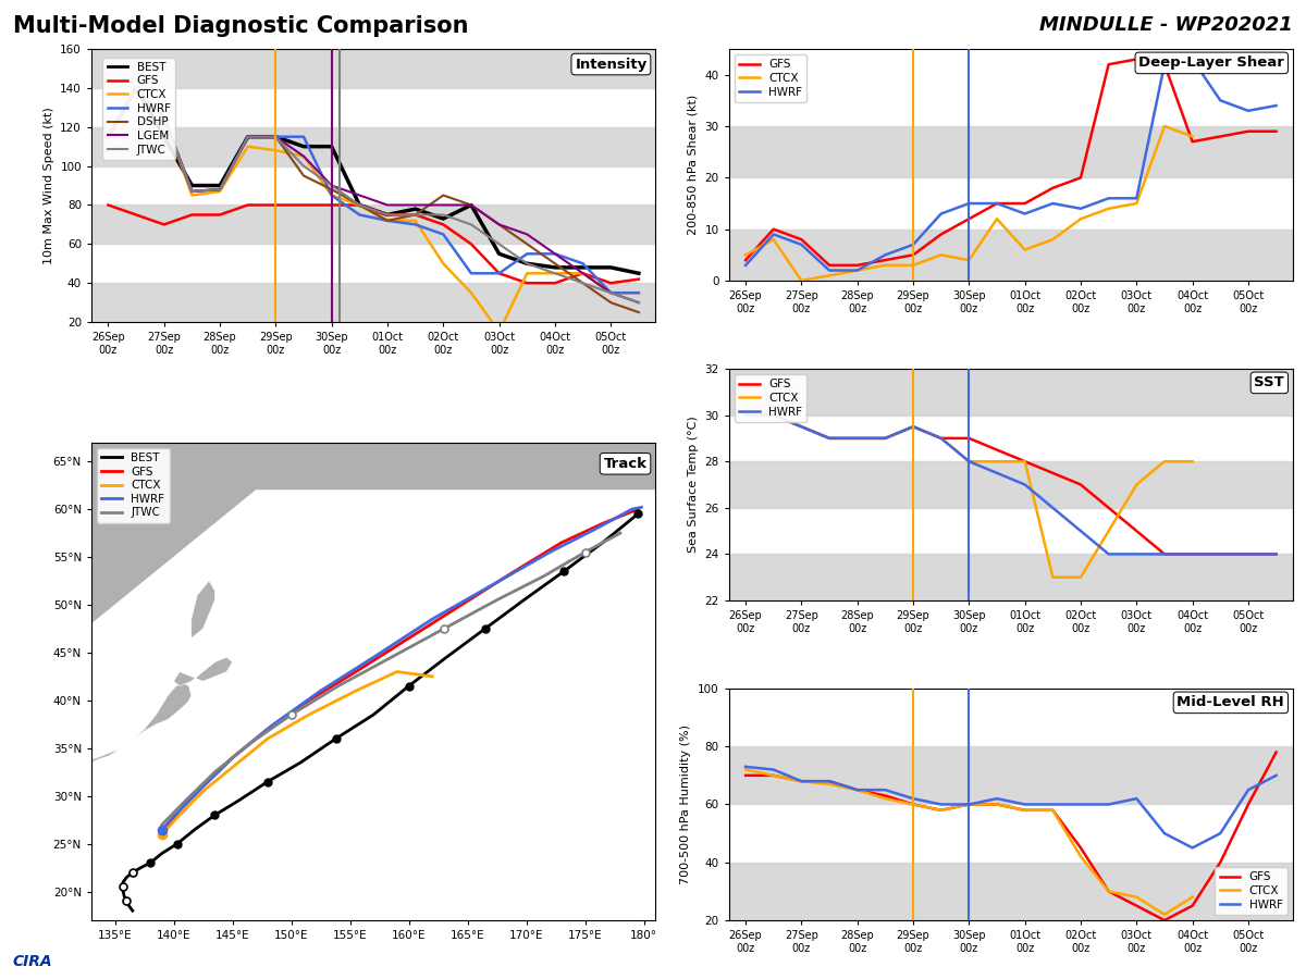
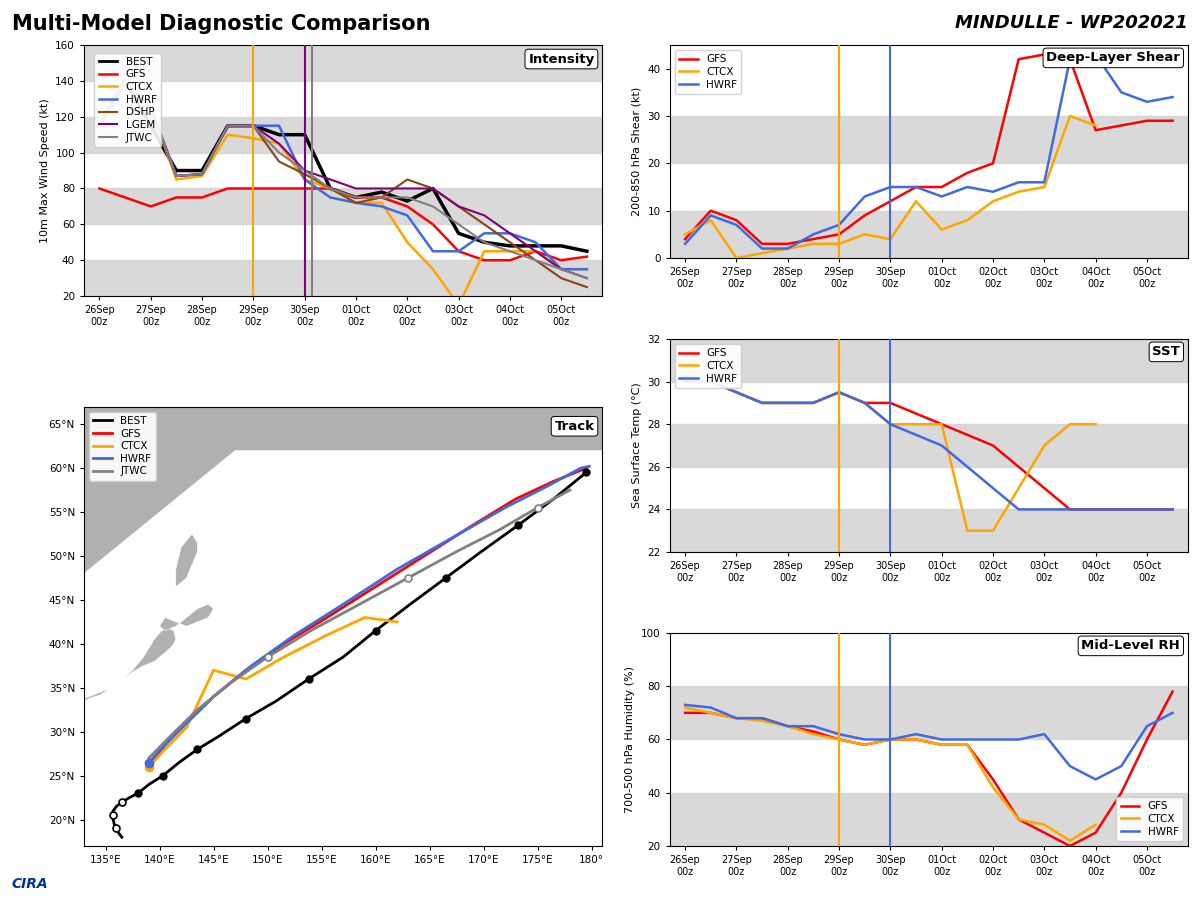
CTCX/145°E: 33.0°N -> 37.0°N
